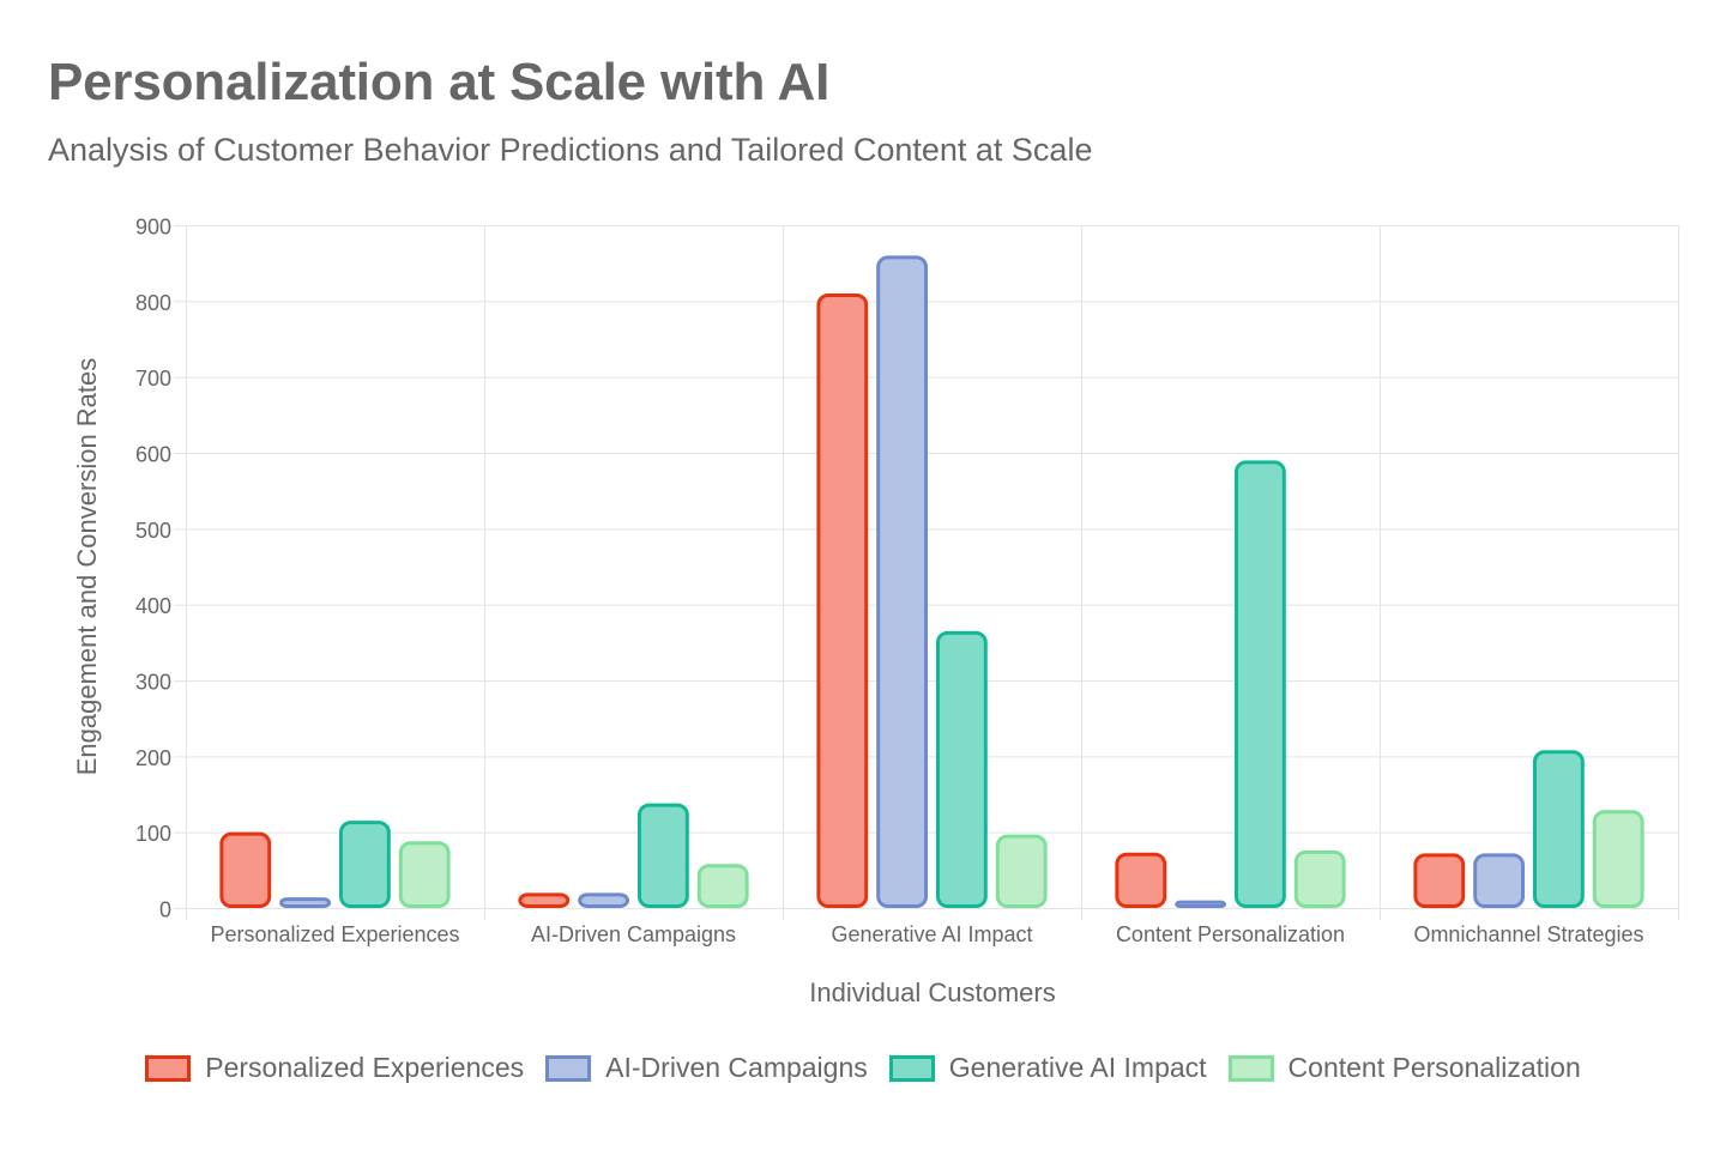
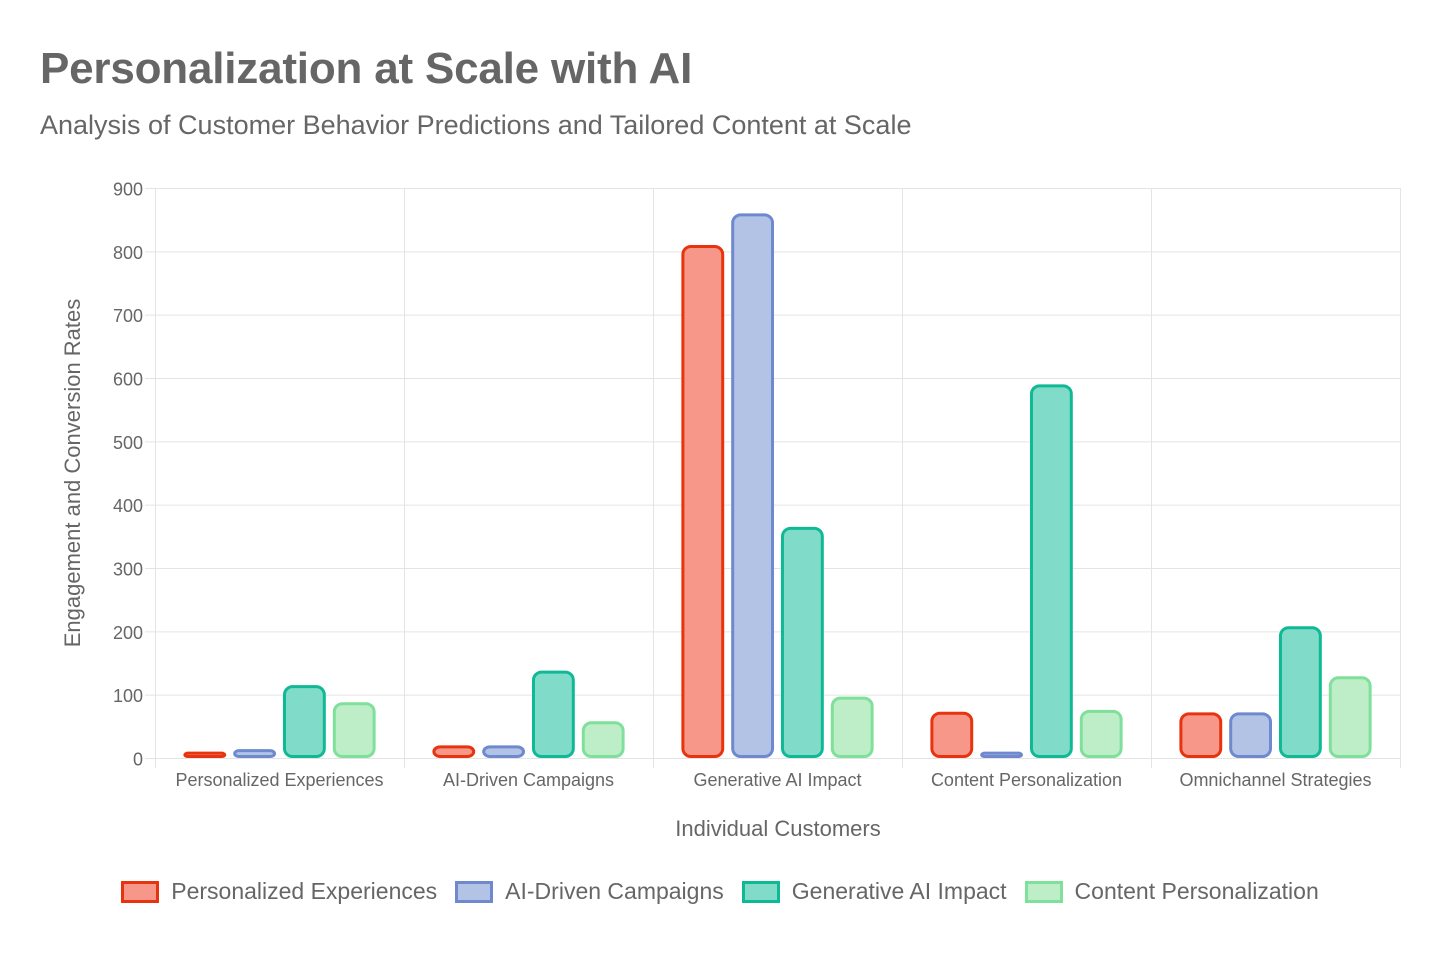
Personalized Experiences/Personalized Experiences: 100 -> 10
